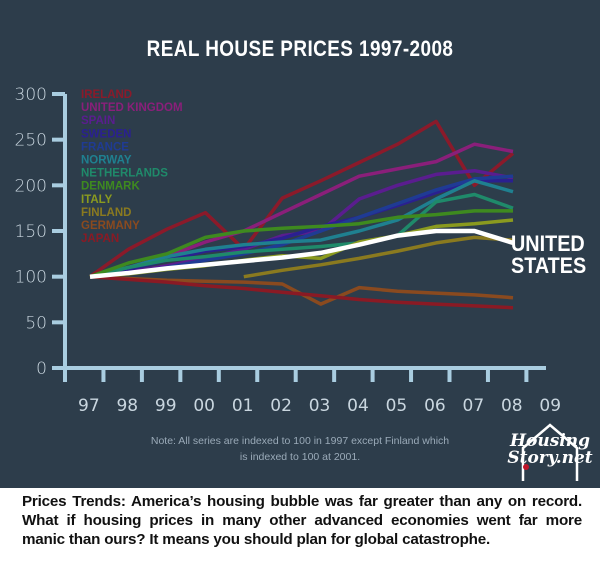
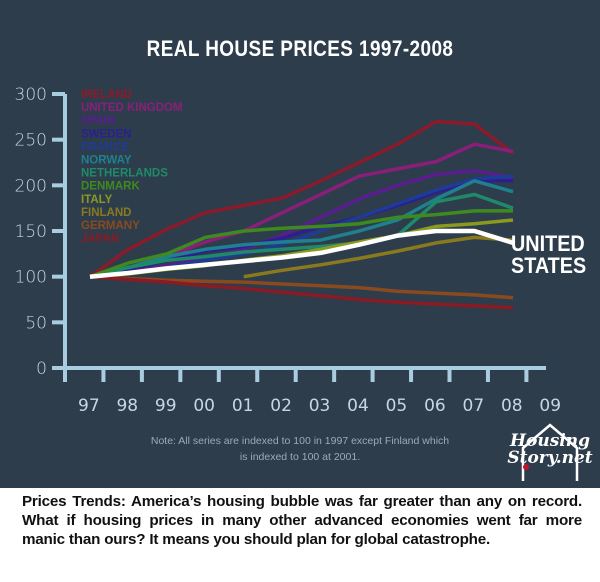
IRELAND/01: 130 -> 180
SPAIN/03: 150 -> 160
ITALY/03: 120 -> 130
GERMANY/03: 70 -> 90
IRELAND/07: 200 -> 270
